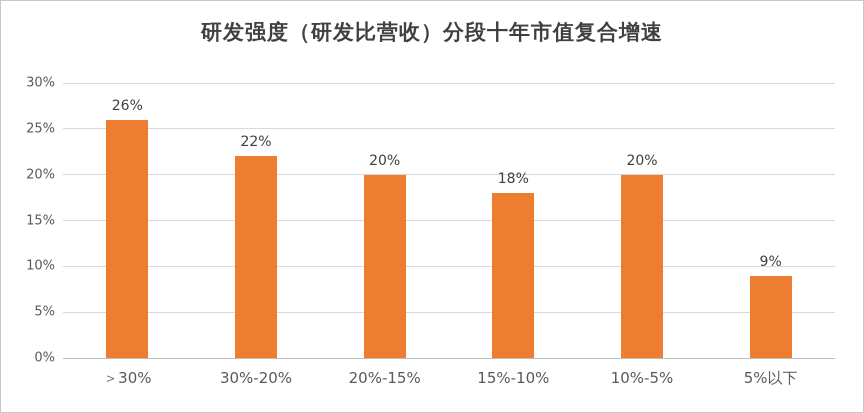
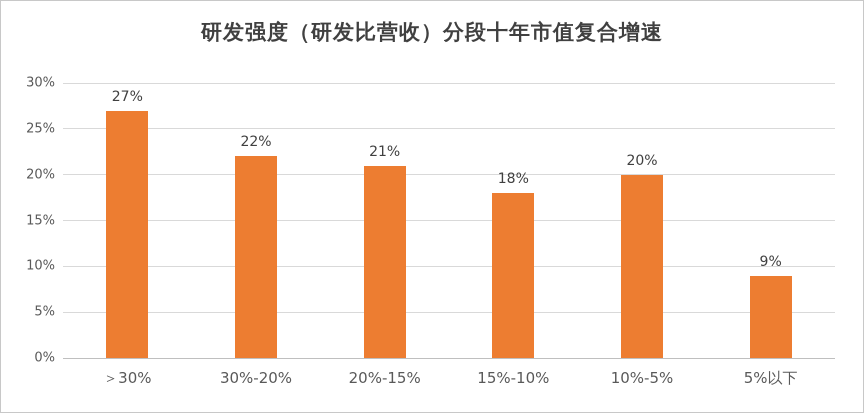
＞30%: 26% -> 27%
20%-15%: 20% -> 21%
